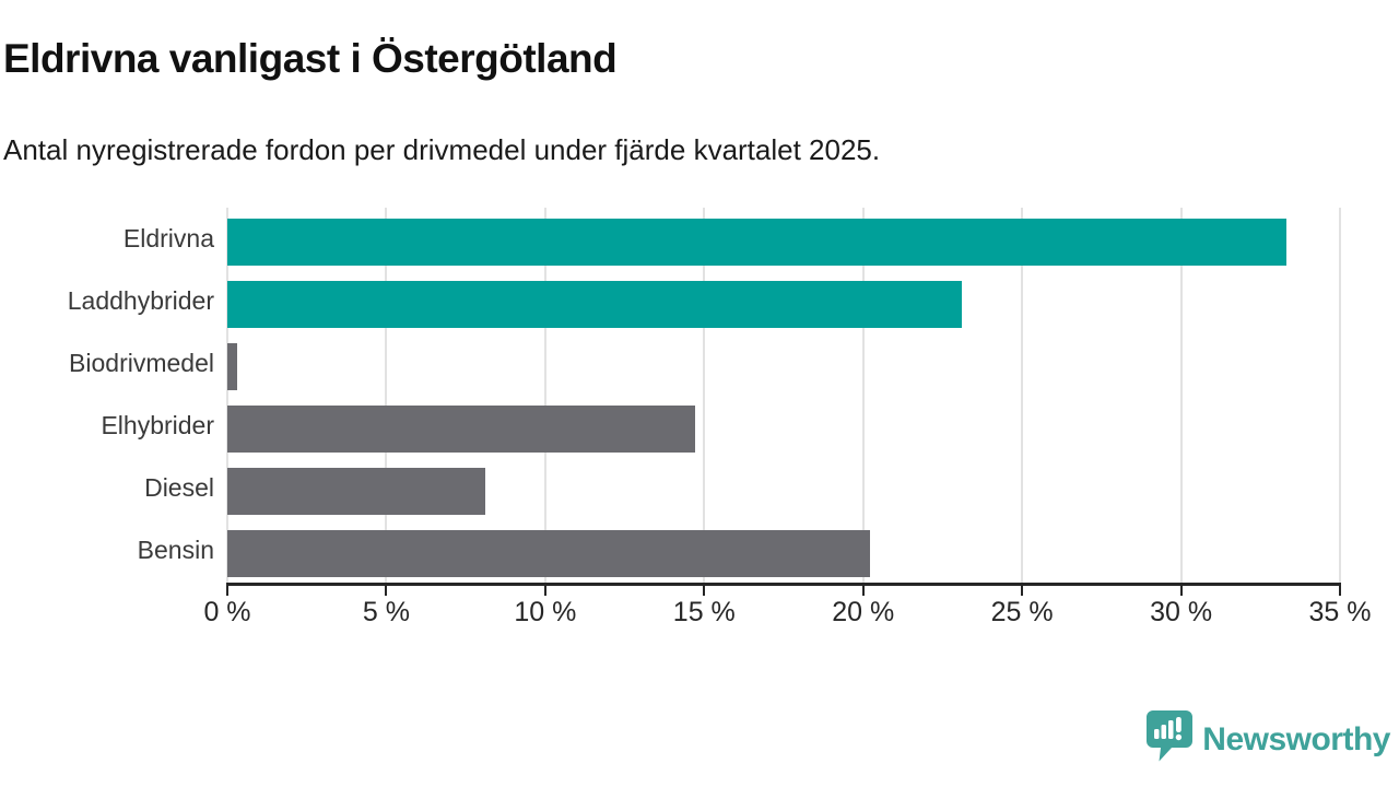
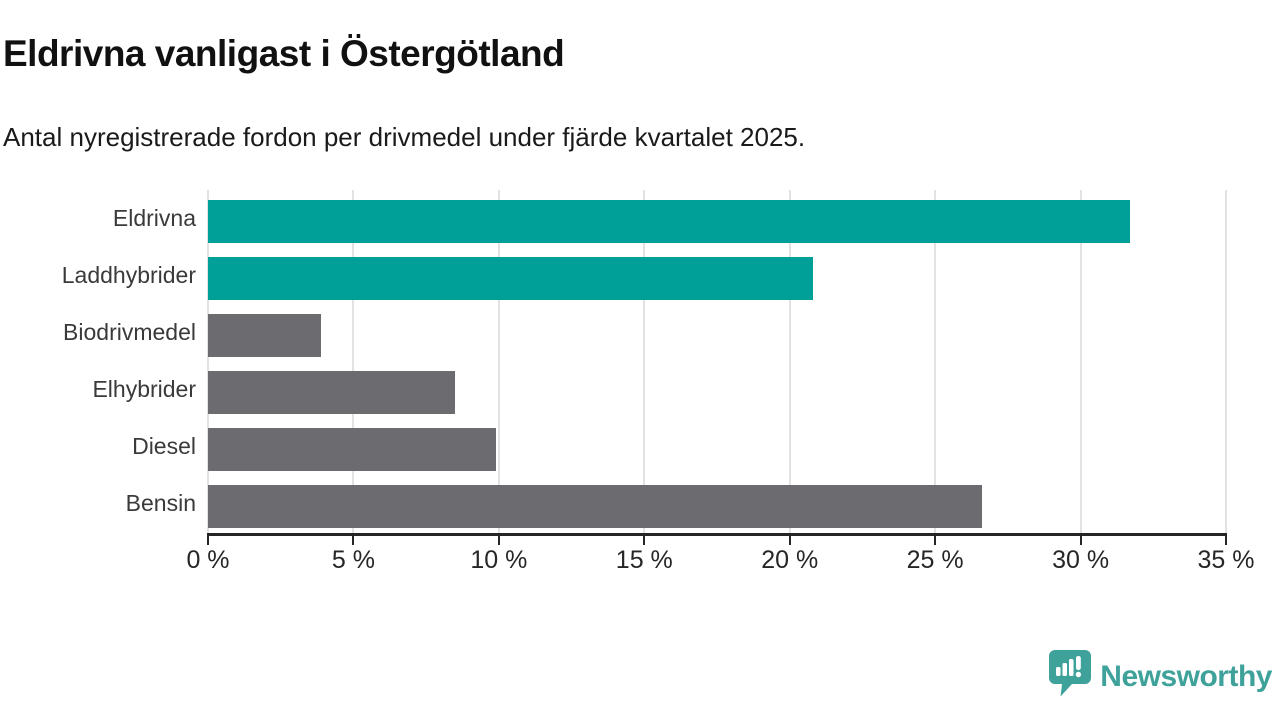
Eldrivna: 33.3% -> 31.7%
Laddhybrider: 23.1% -> 20.8%
Biodrivmedel: 0.3% -> 3.9%
Elhybrider: 14.7% -> 8.5%
Diesel: 8.1% -> 9.9%
Bensin: 20.2% -> 26.6%
